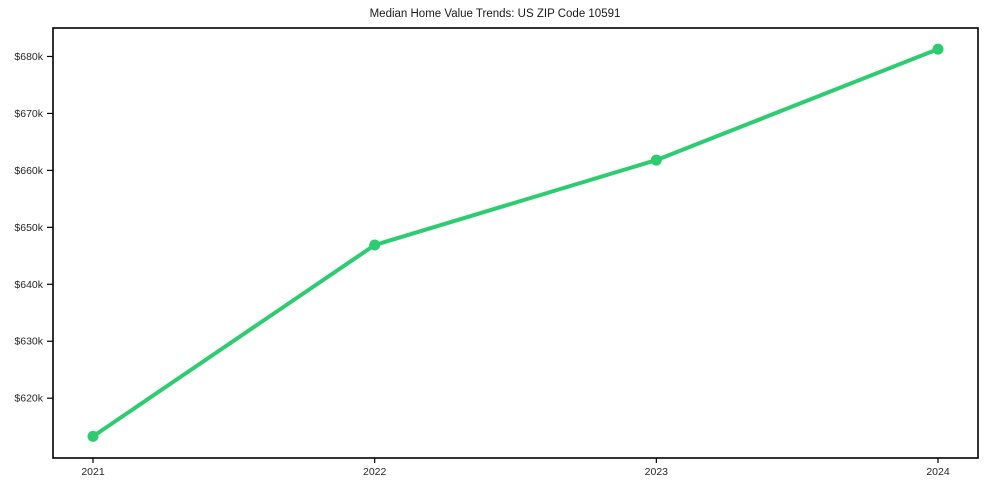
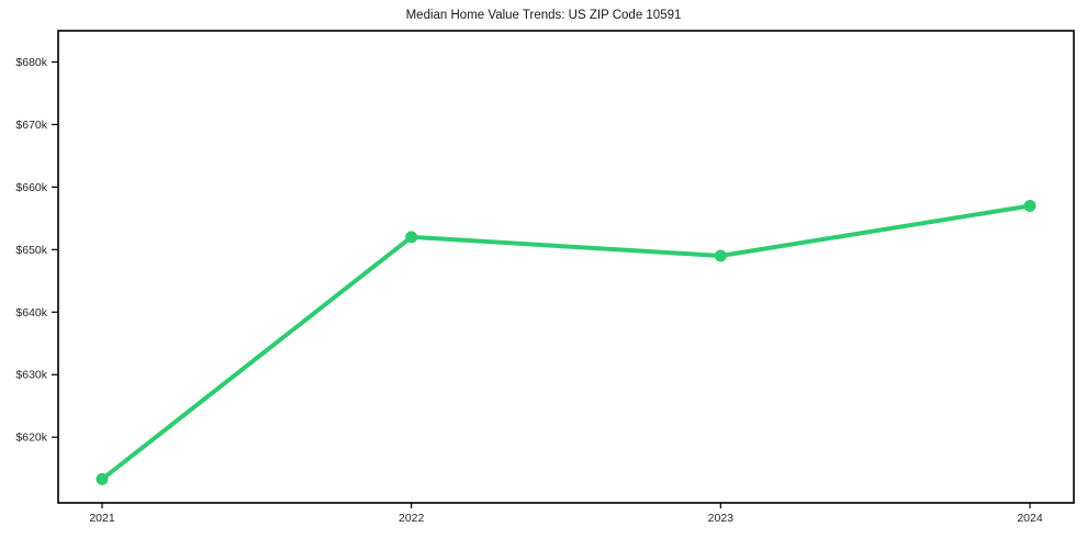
2022: $647k -> $652k
2023: $662k -> $649k
2024: $681k -> $657k
